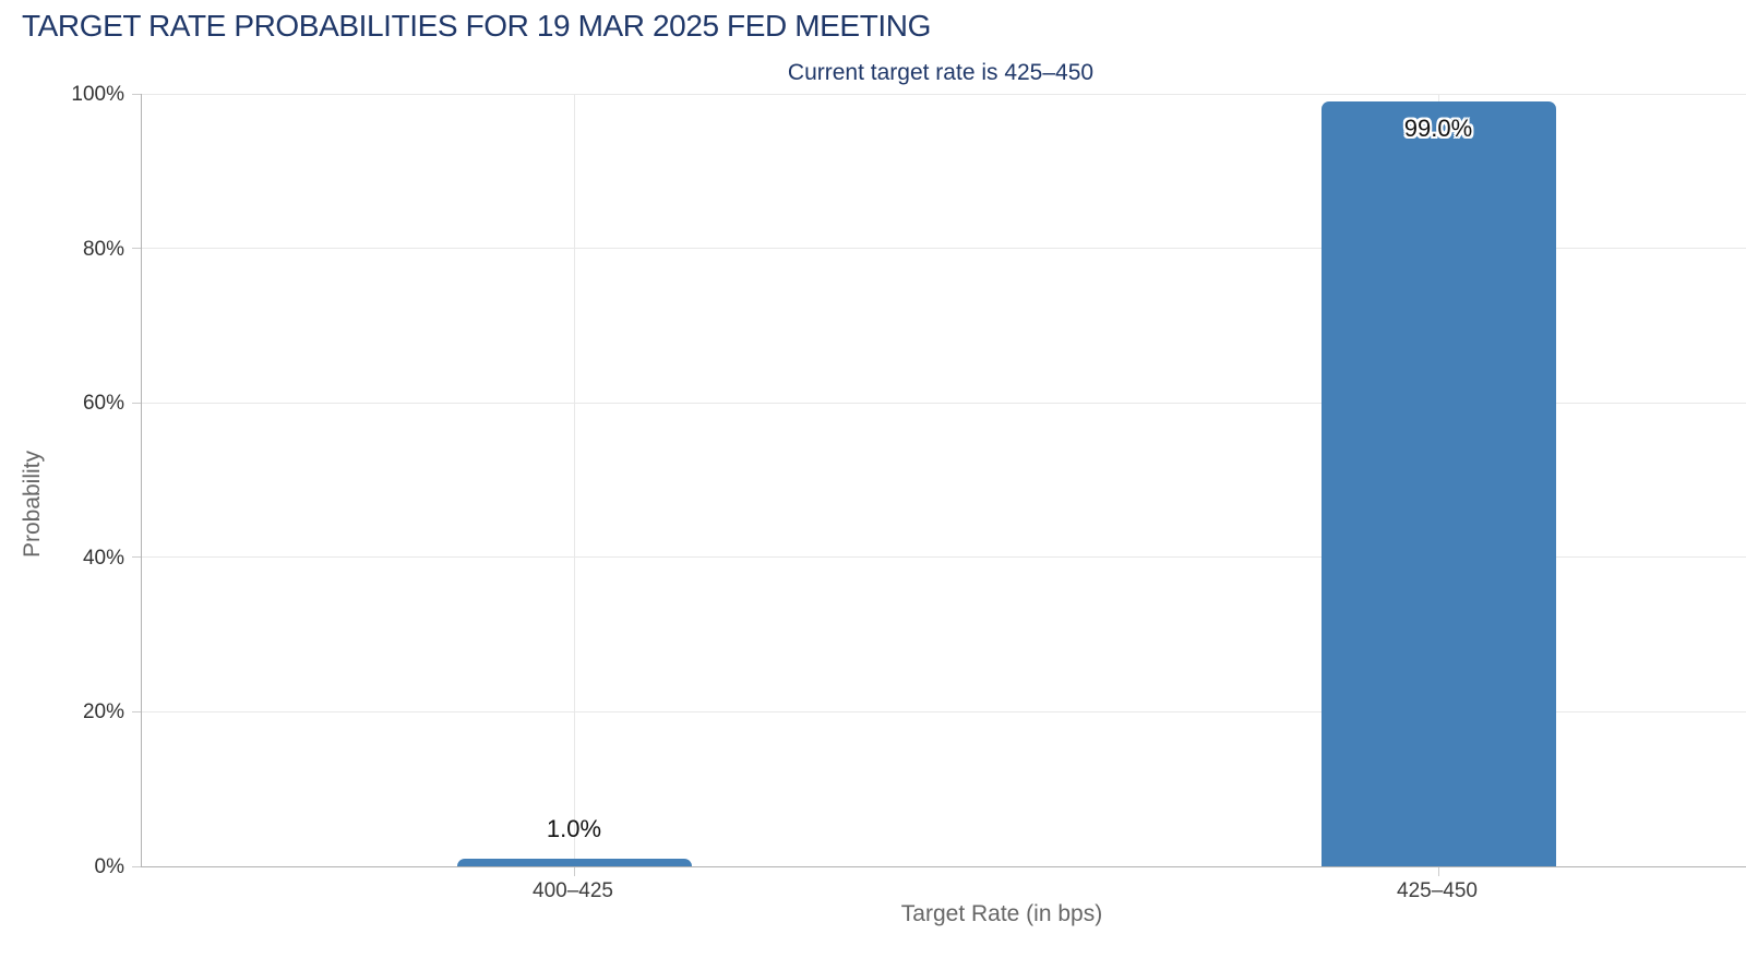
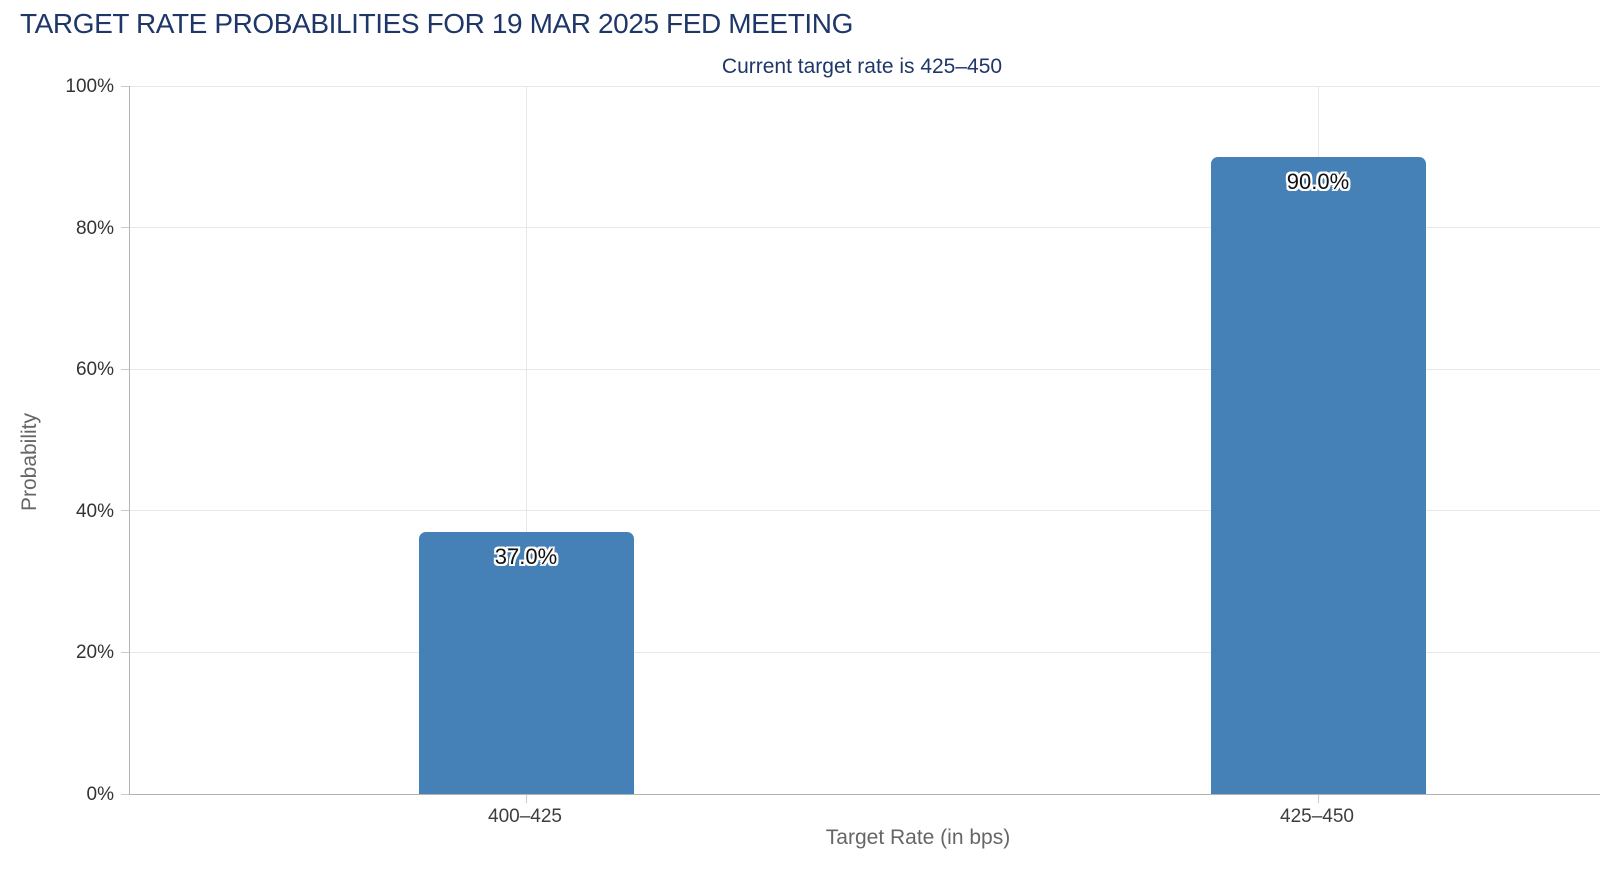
400–425: 1.0% -> 37.0%
425–450: 99.0% -> 90.0%
